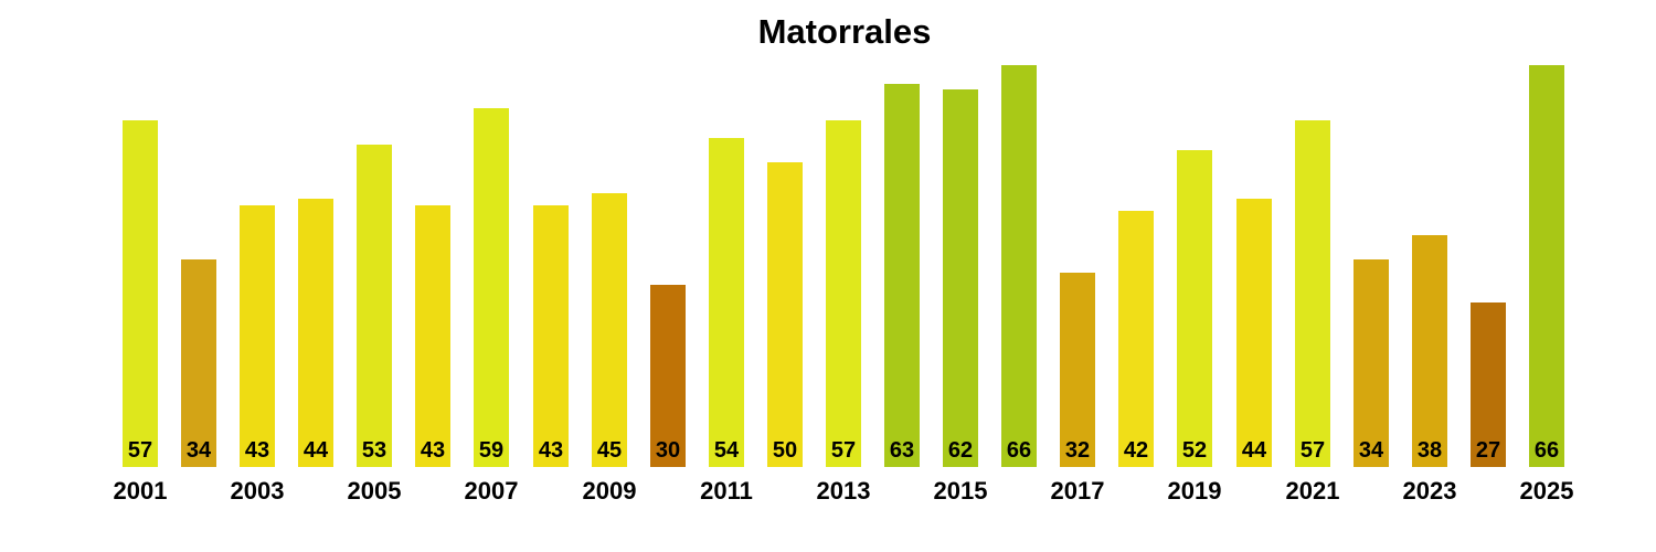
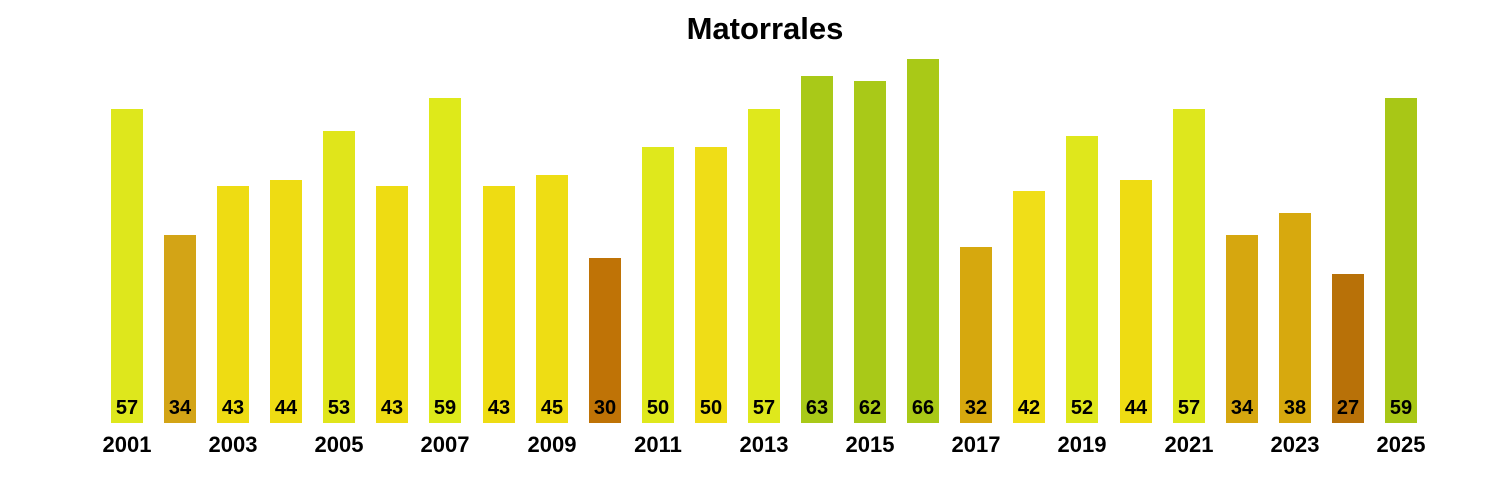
2011: 54 -> 50
2025: 66 -> 59
